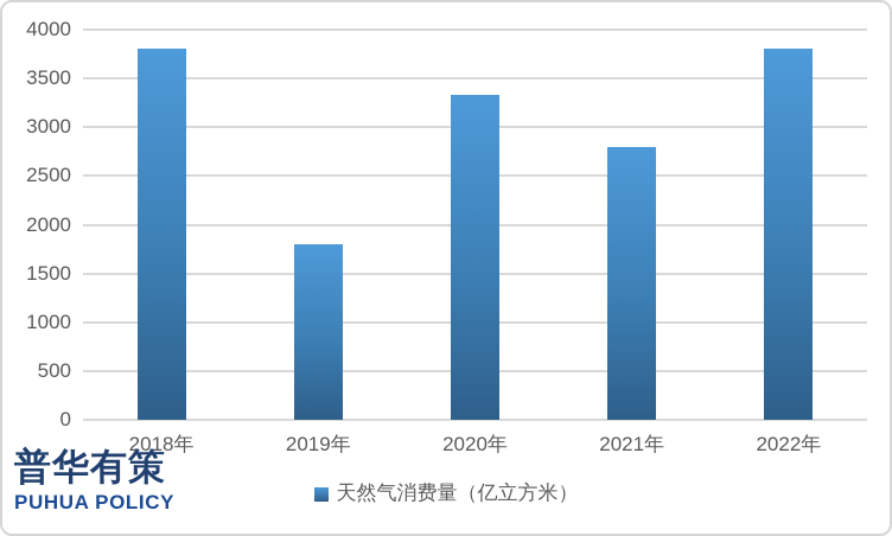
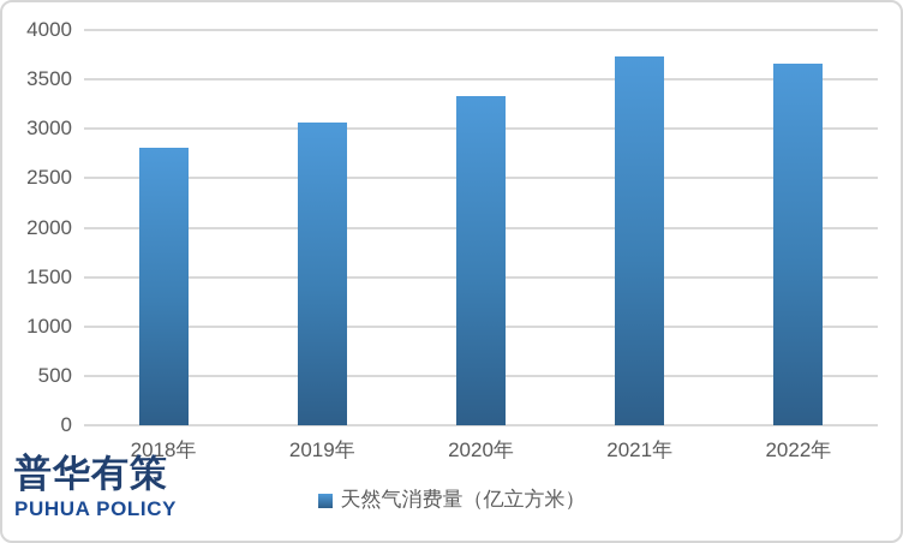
2018年: 3800 -> 2800
2019年: 1800 -> 3100
2021年: 2800 -> 3700
2022年: 3800 -> 3700
